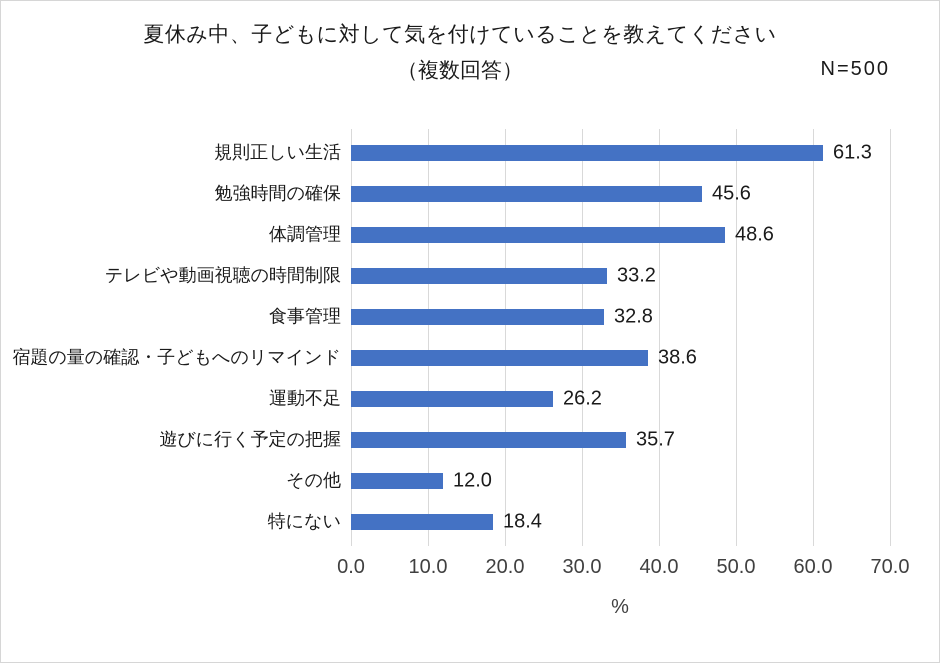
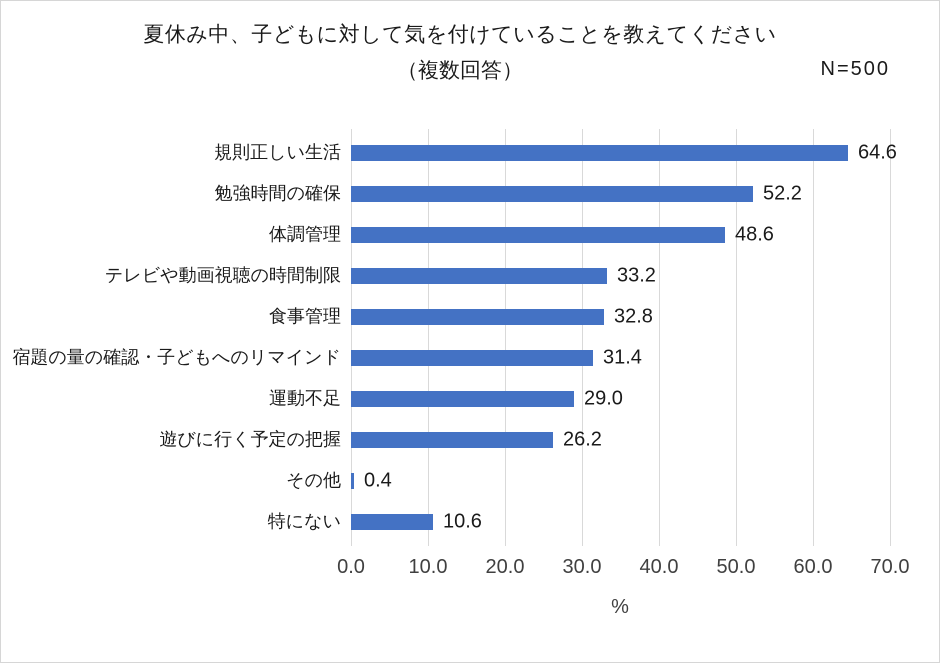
規則正しい生活: 61.3 -> 64.6
勉強時間の確保: 45.6 -> 52.2
宿題の量の確認・子どもへのリマインド: 38.6 -> 31.4
運動不足: 26.2 -> 29.0
遊びに行く予定の把握: 35.7 -> 26.2
その他: 12.0 -> 0.4
特にない: 18.4 -> 10.6
